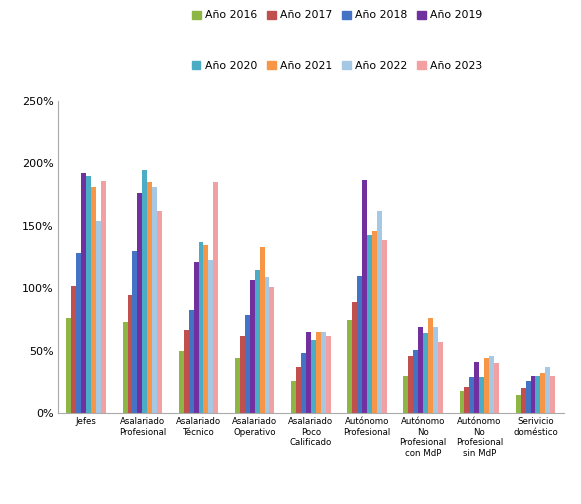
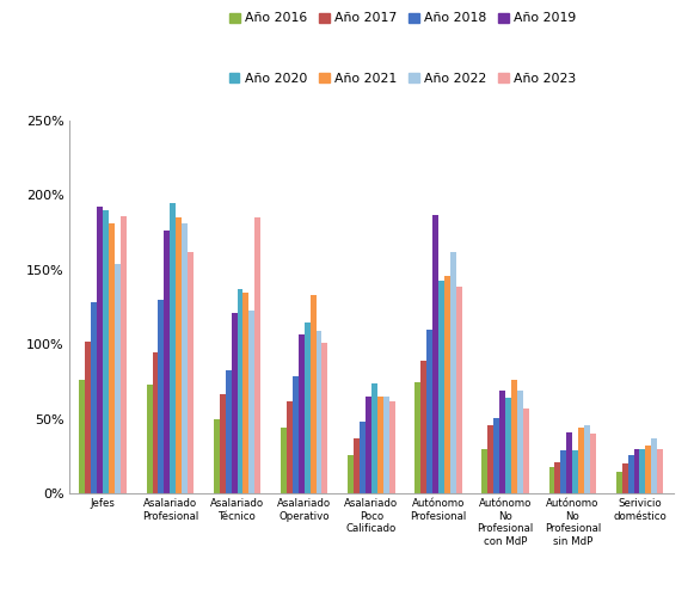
Año 2020/Asalariado Poco Calificado: 59% -> 74%
